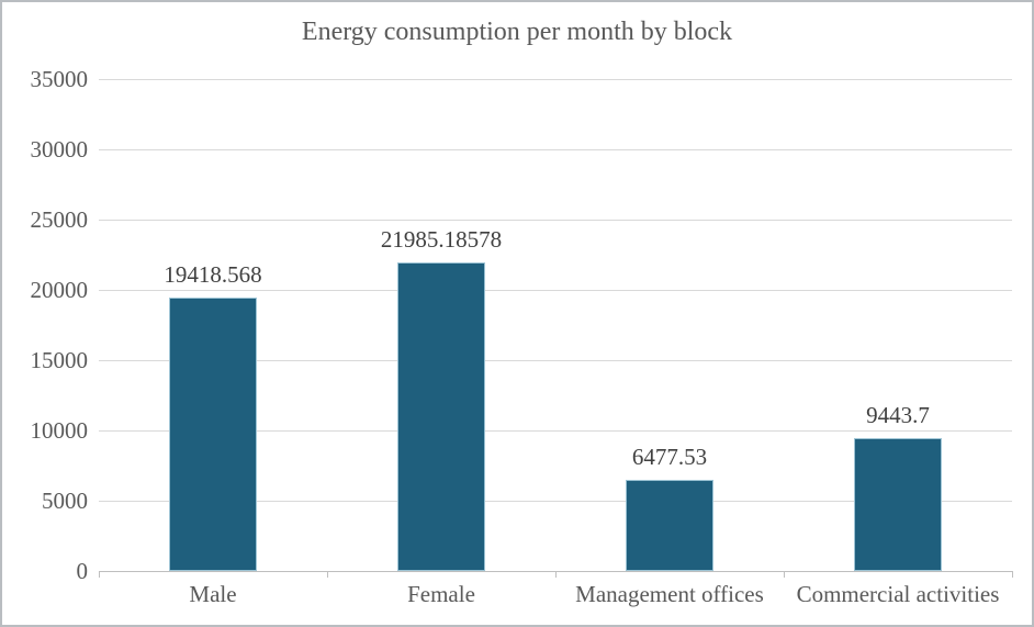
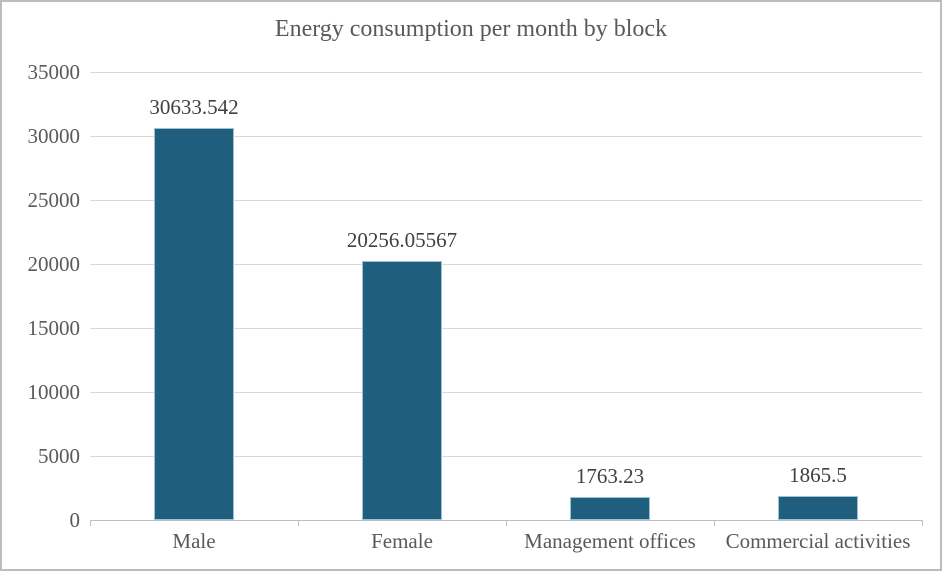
Male: 19418.568 -> 30633.542
Female: 21985.18578 -> 20256.05567
Management offices: 6477.53 -> 1763.23
Commercial activities: 9443.7 -> 1865.5
